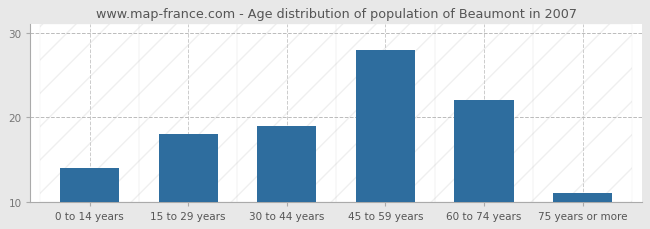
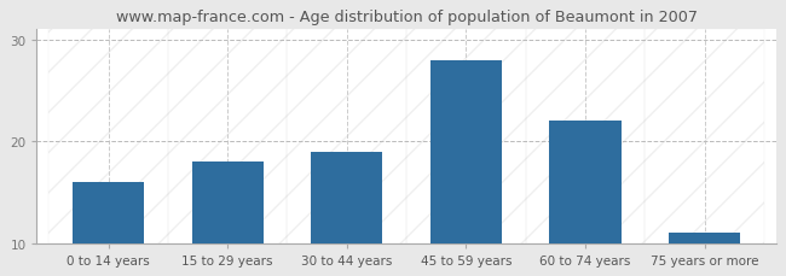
0 to 14 years: 14 -> 16
